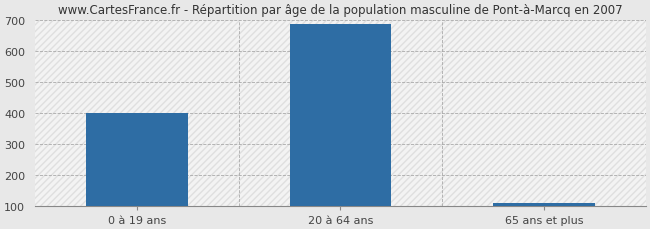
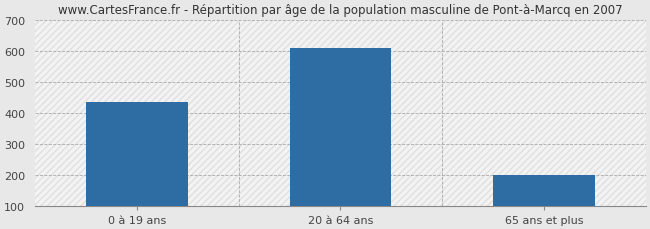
0 à 19 ans: 401 -> 435
20 à 64 ans: 686 -> 610
65 ans et plus: 110 -> 200
